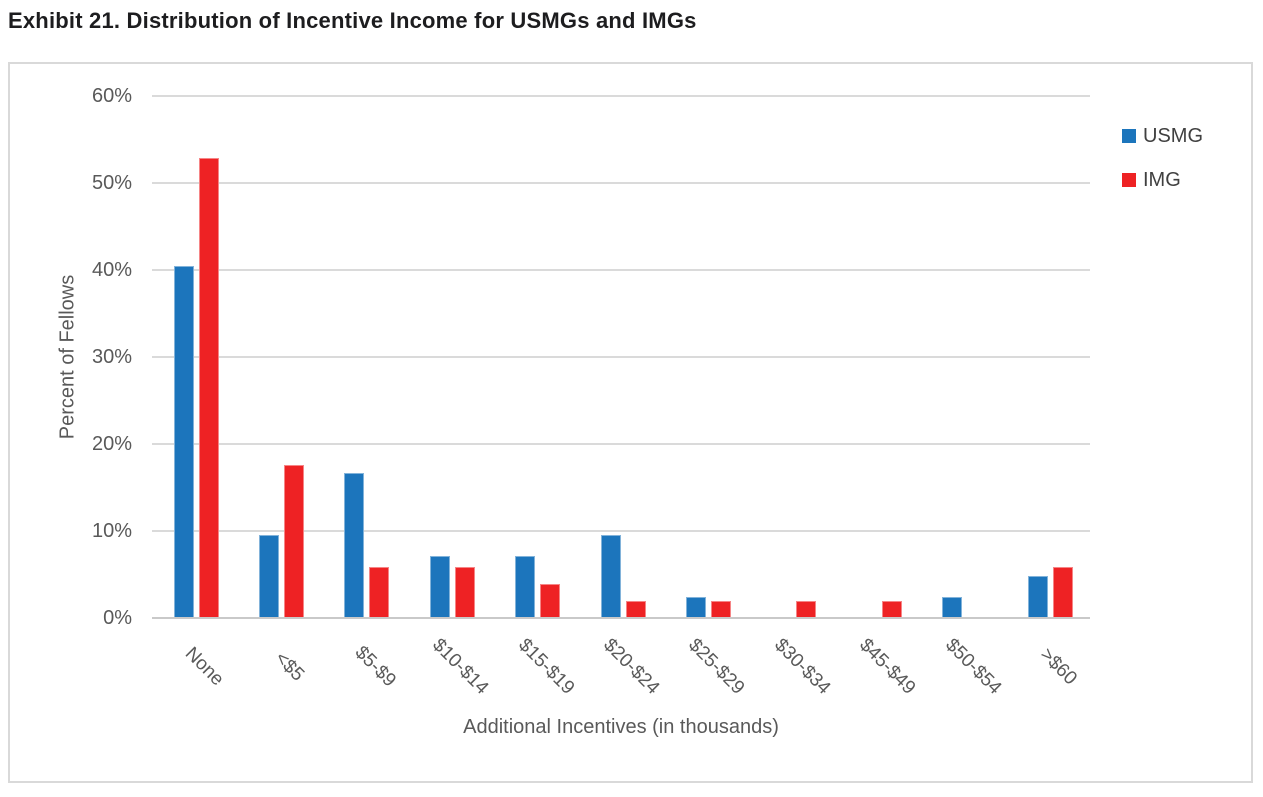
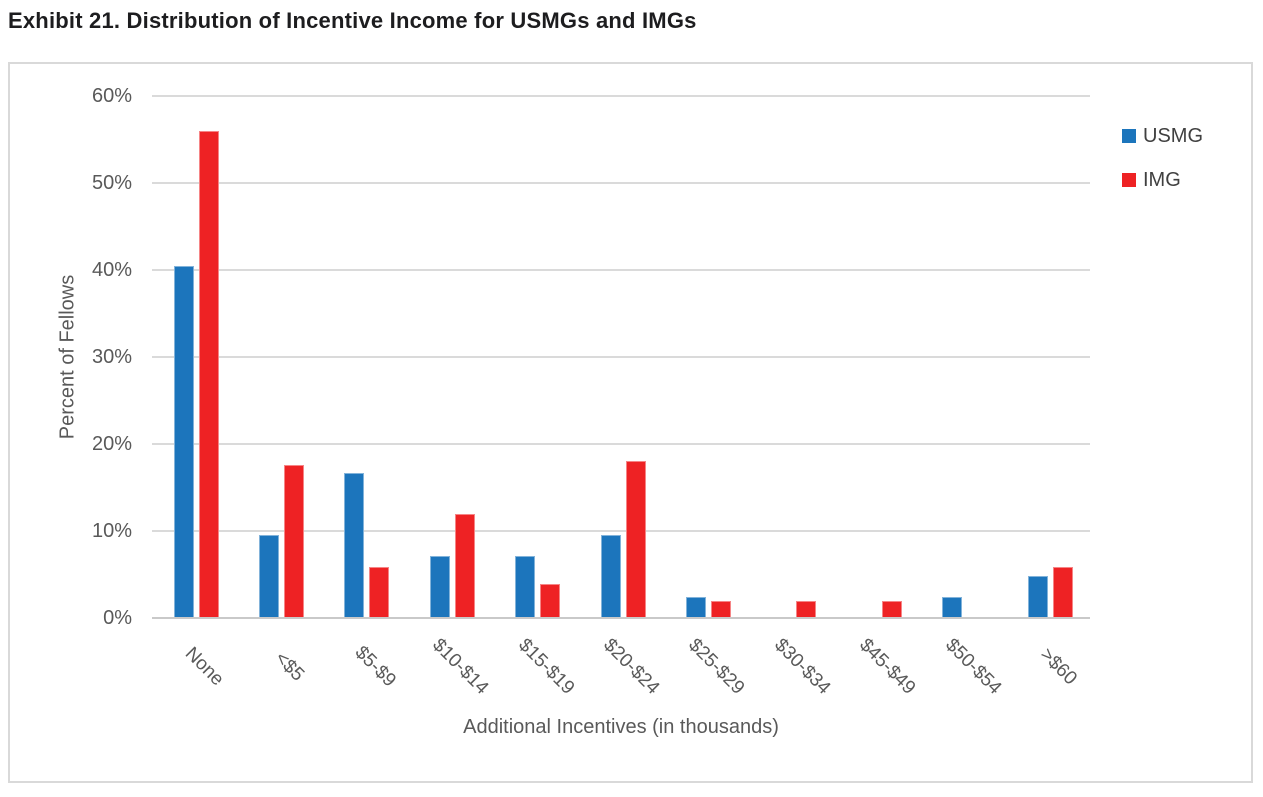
IMG/None: 53% -> 56%
IMG/$10-$14: 6% -> 12%
IMG/$20-$24: 2% -> 18%
